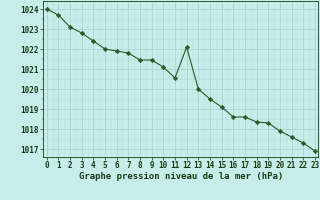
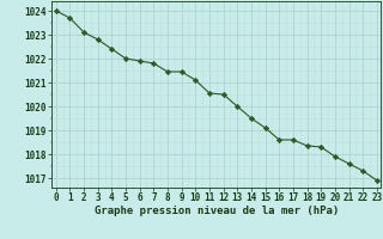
12: 1022.1 -> 1020.5
